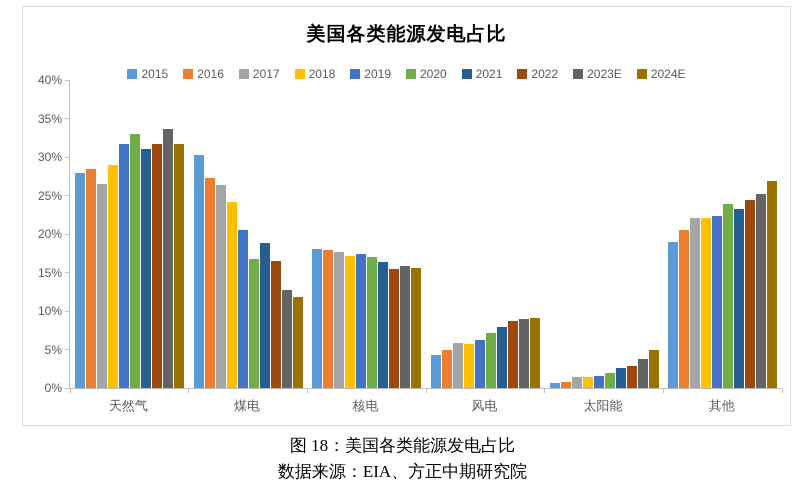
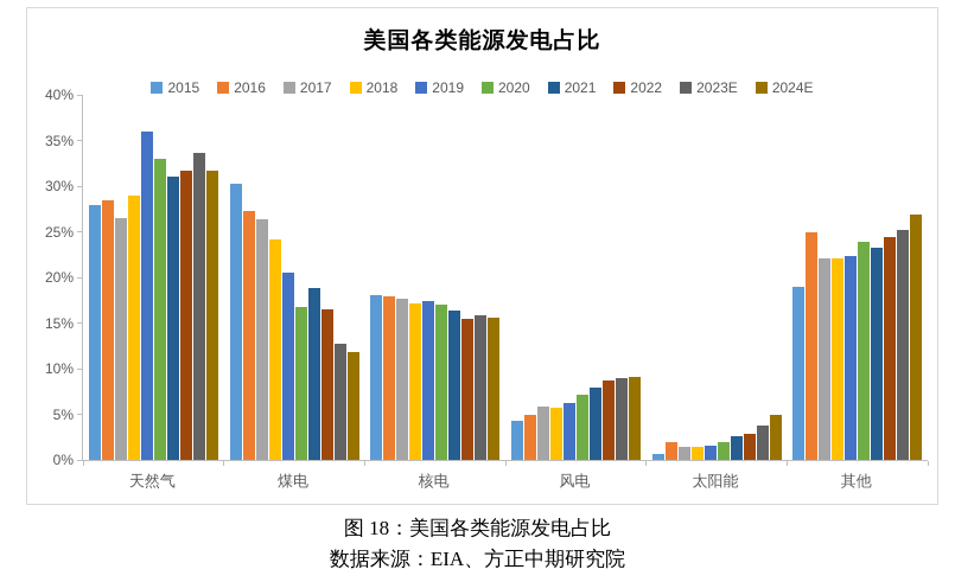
2019/天然气: 32% -> 36%
2016/太阳能: 1% -> 2%
2016/其他: 20% -> 25%
